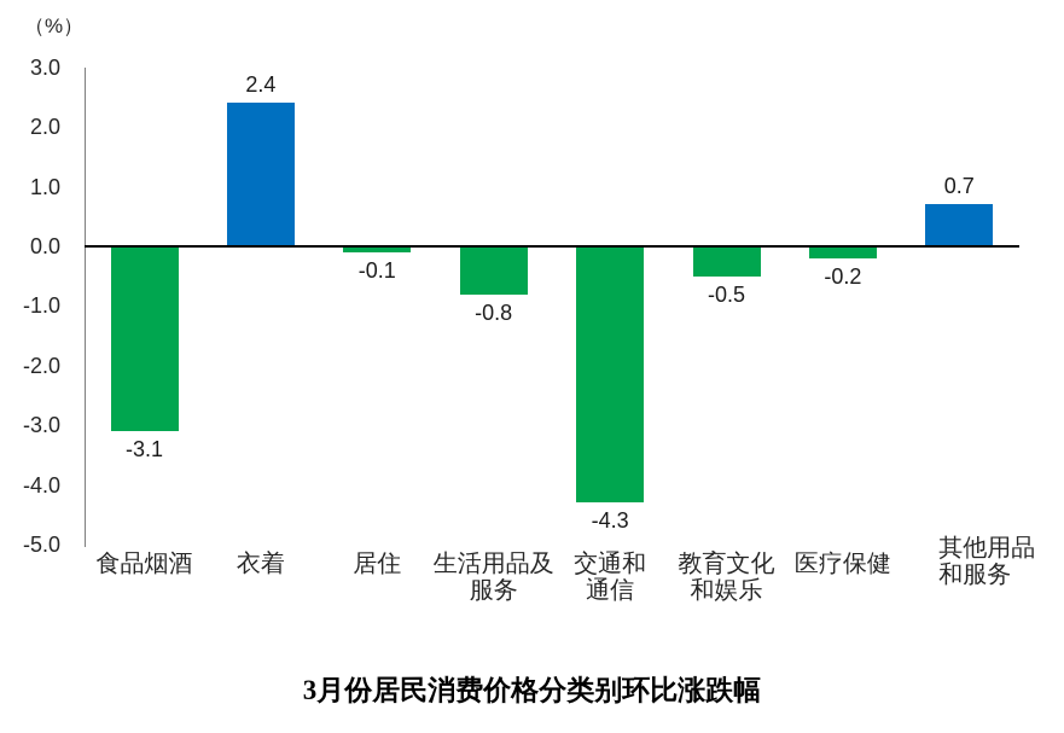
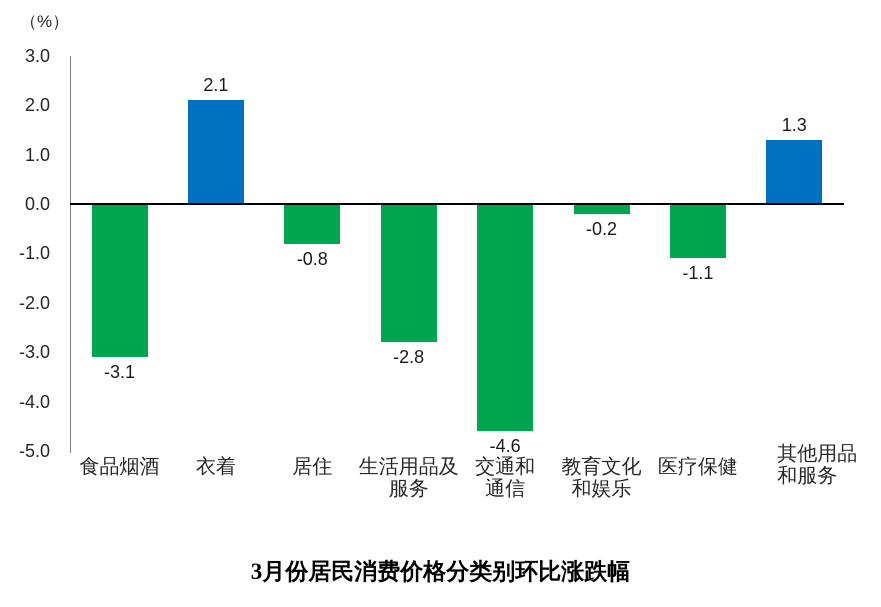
衣着: 2.4 -> 2.1
居住: -0.1 -> -0.8
生活用品及 服务: -0.8 -> -2.8
交通和 通信: -4.3 -> -4.6
教育文化 和娱乐: -0.5 -> -0.2
医疗保健: -0.2 -> -1.1
其他用品 和服务: 0.7 -> 1.3
